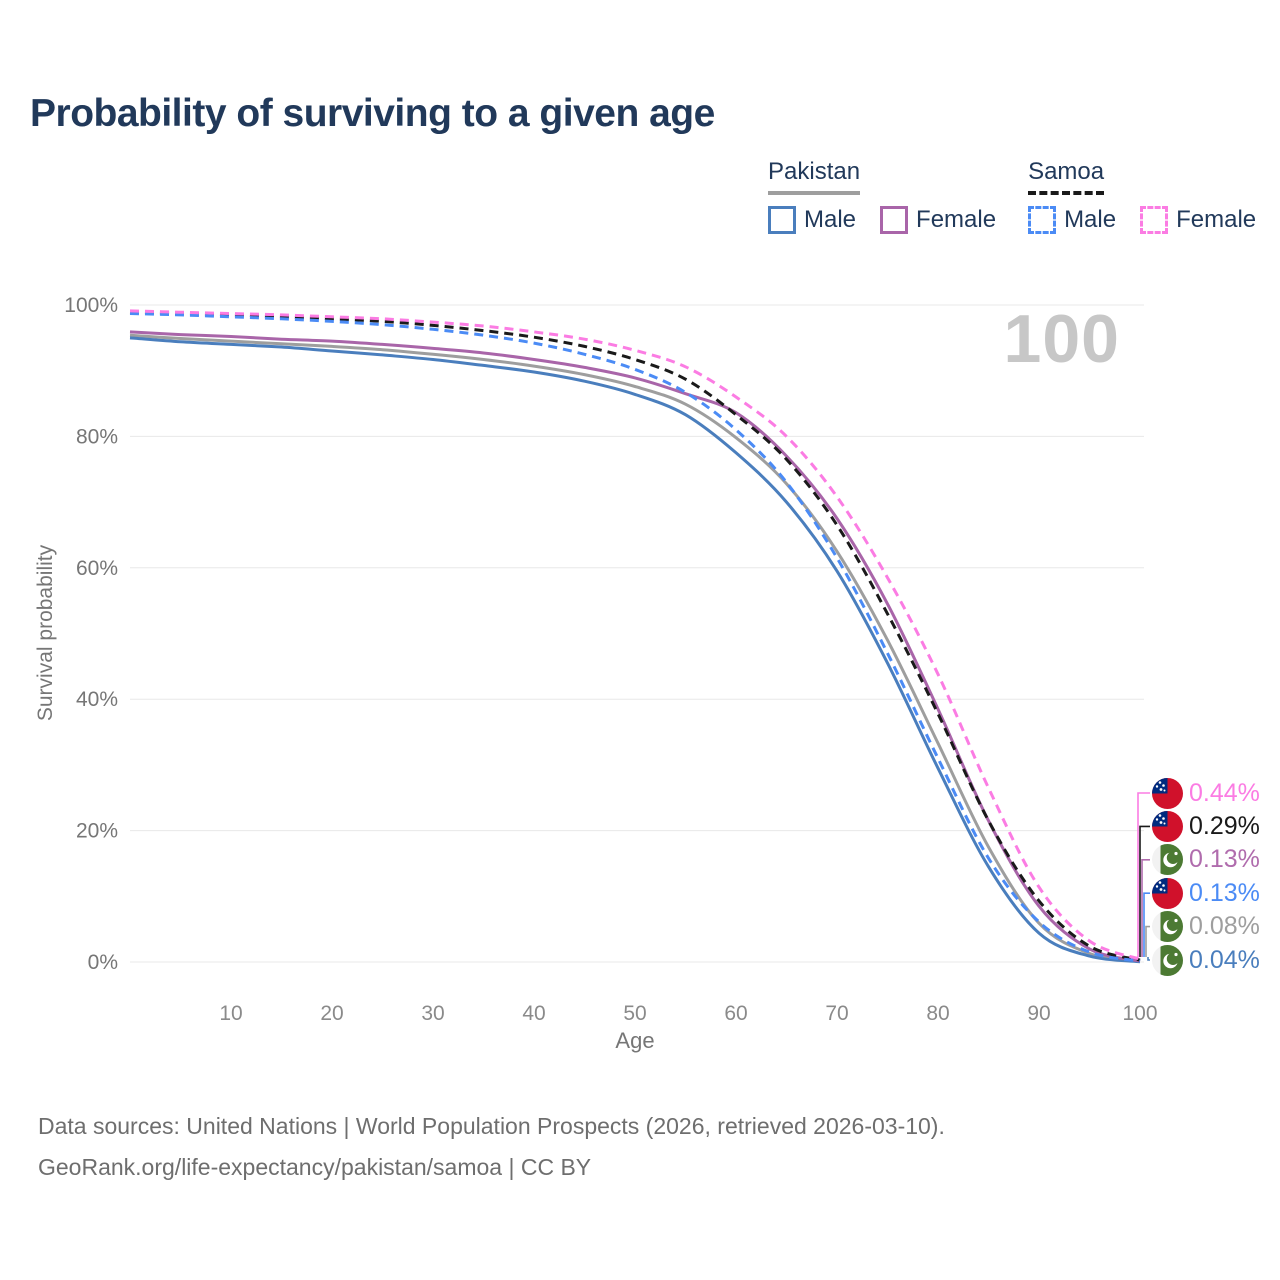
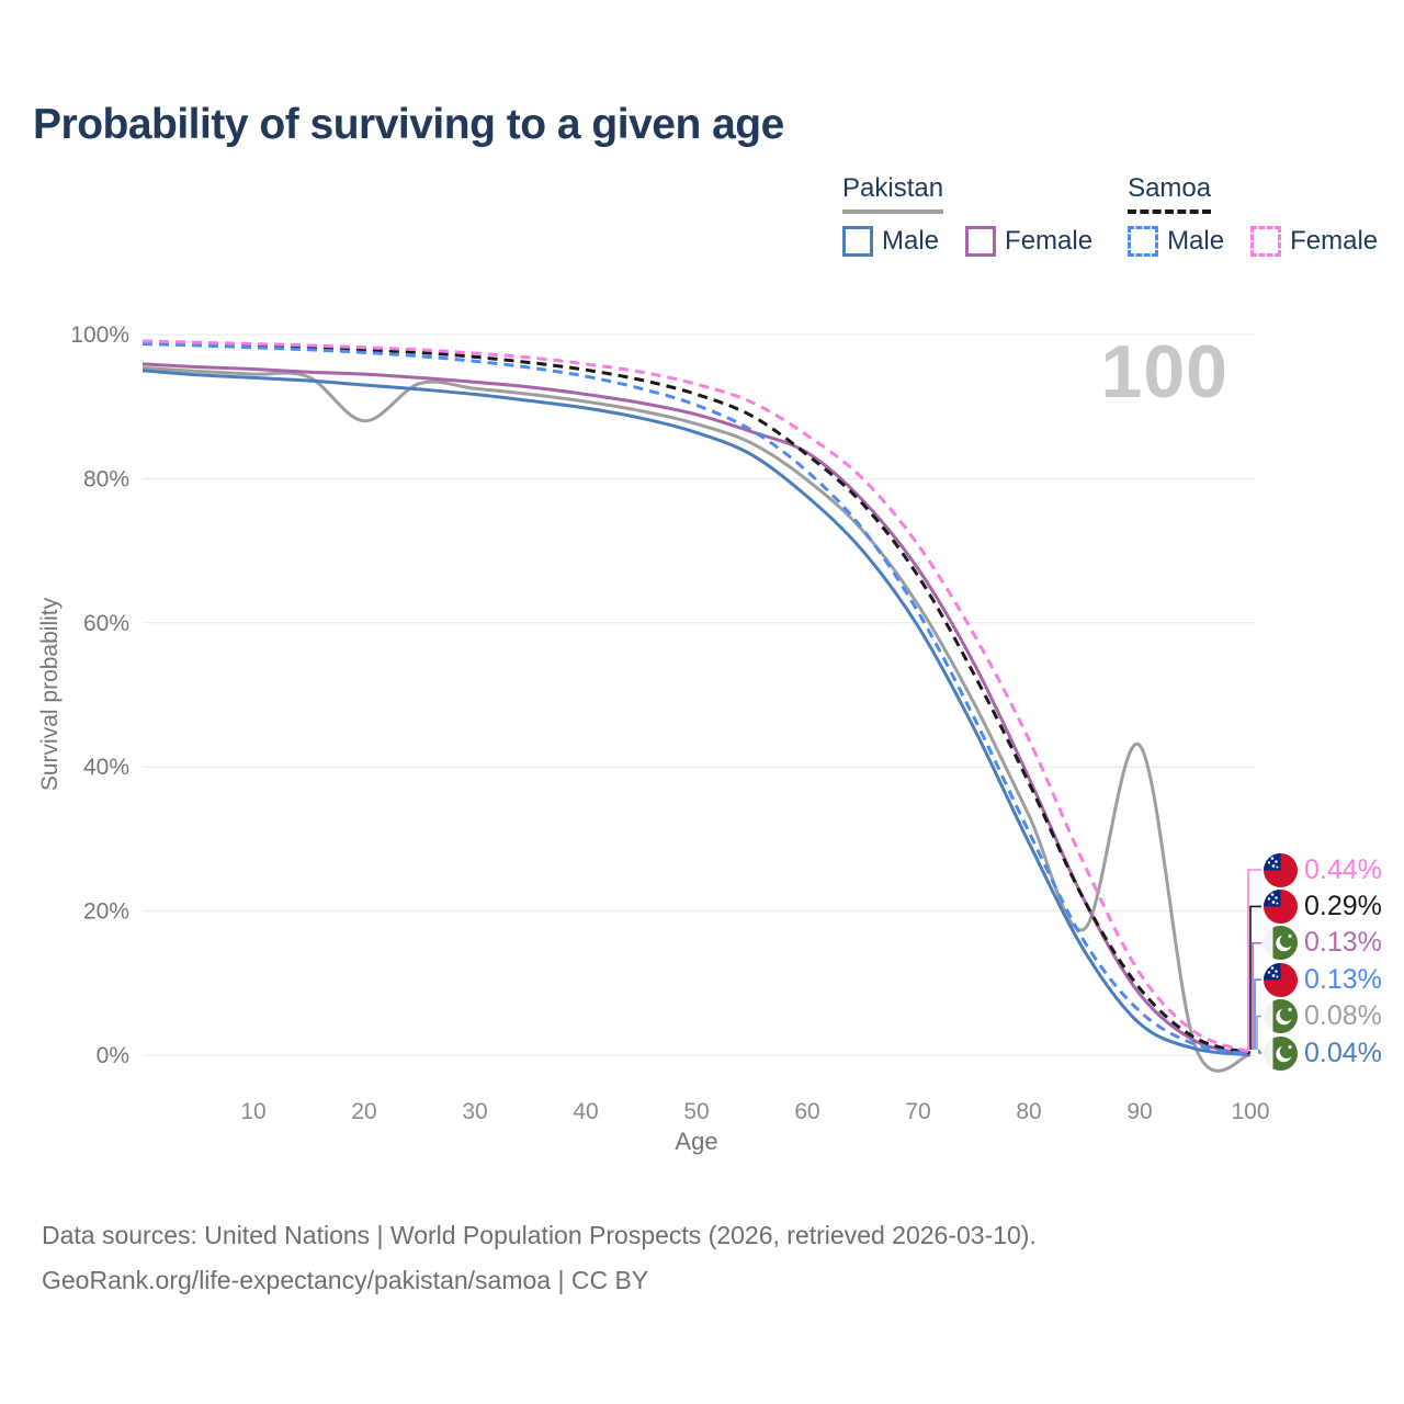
Pakistan/20: 94% -> 88%
Pakistan/90: 6% -> 43%
